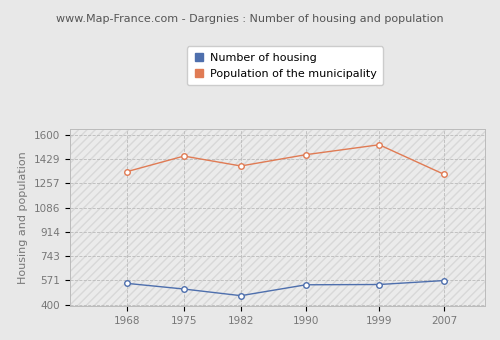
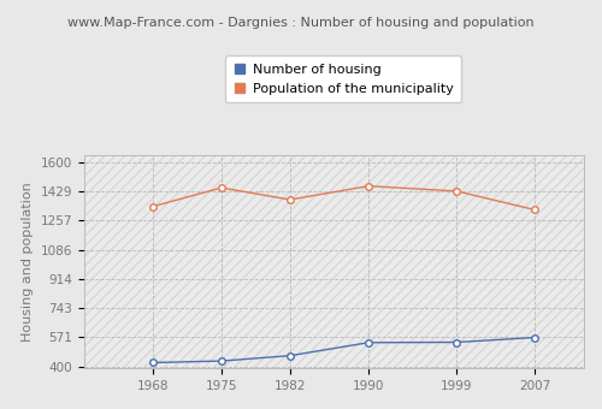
Number of housing/1968: 550 -> 420
Number of housing/1975: 510 -> 430
Population of the municipality/1999: 1530 -> 1430
